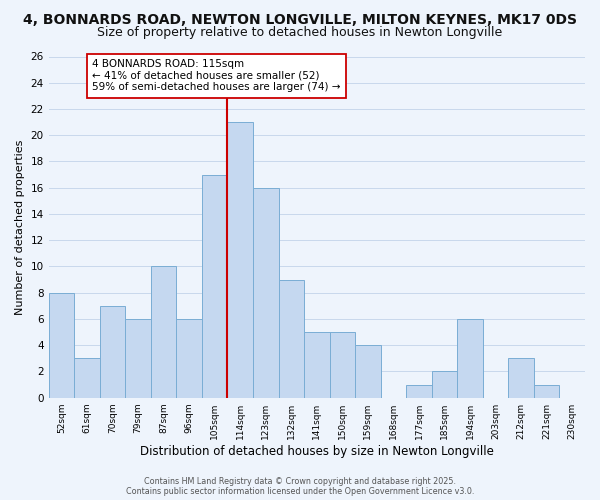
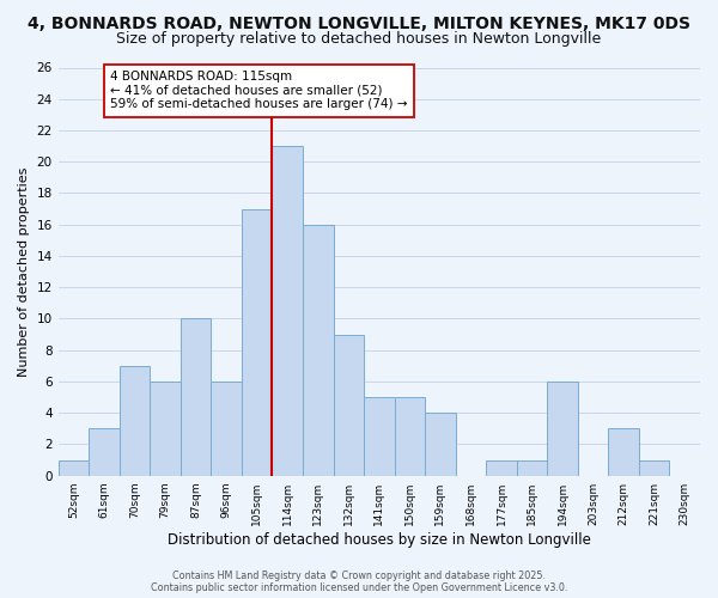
52sqm: 8 -> 1
185sqm: 2 -> 1
